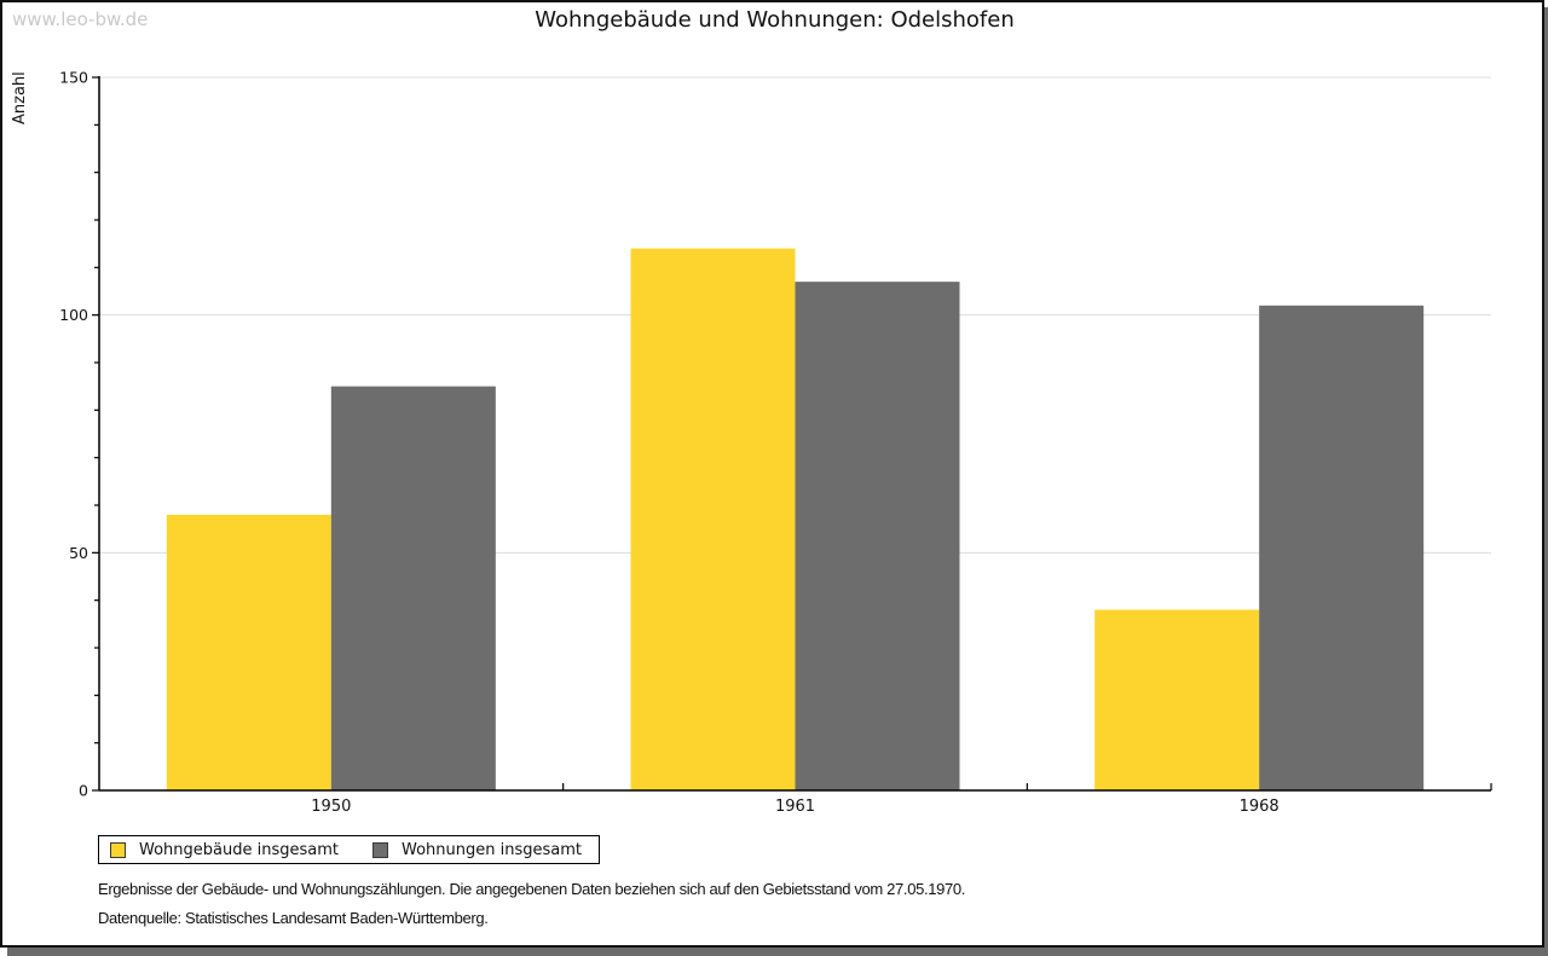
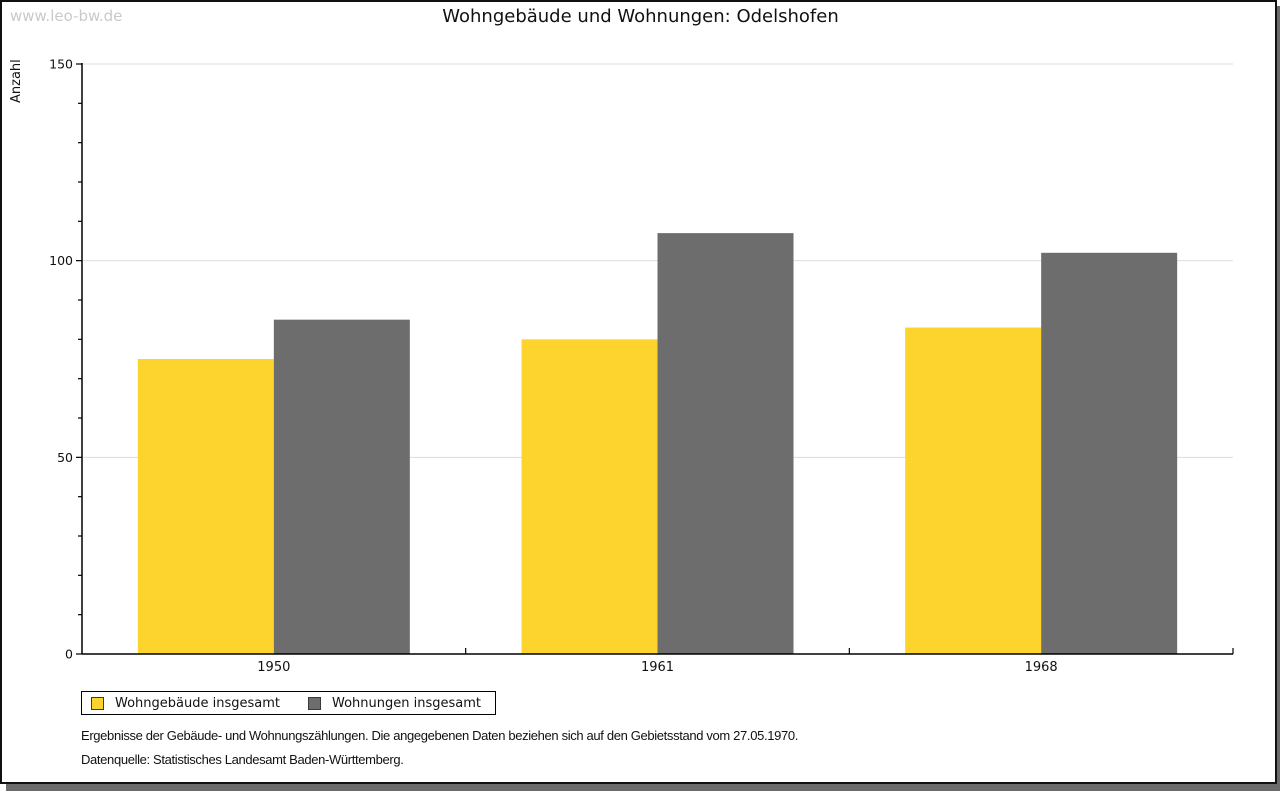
Wohngebäude insgesamt/1950: 58 -> 75
Wohngebäude insgesamt/1961: 114 -> 80
Wohngebäude insgesamt/1968: 38 -> 83
